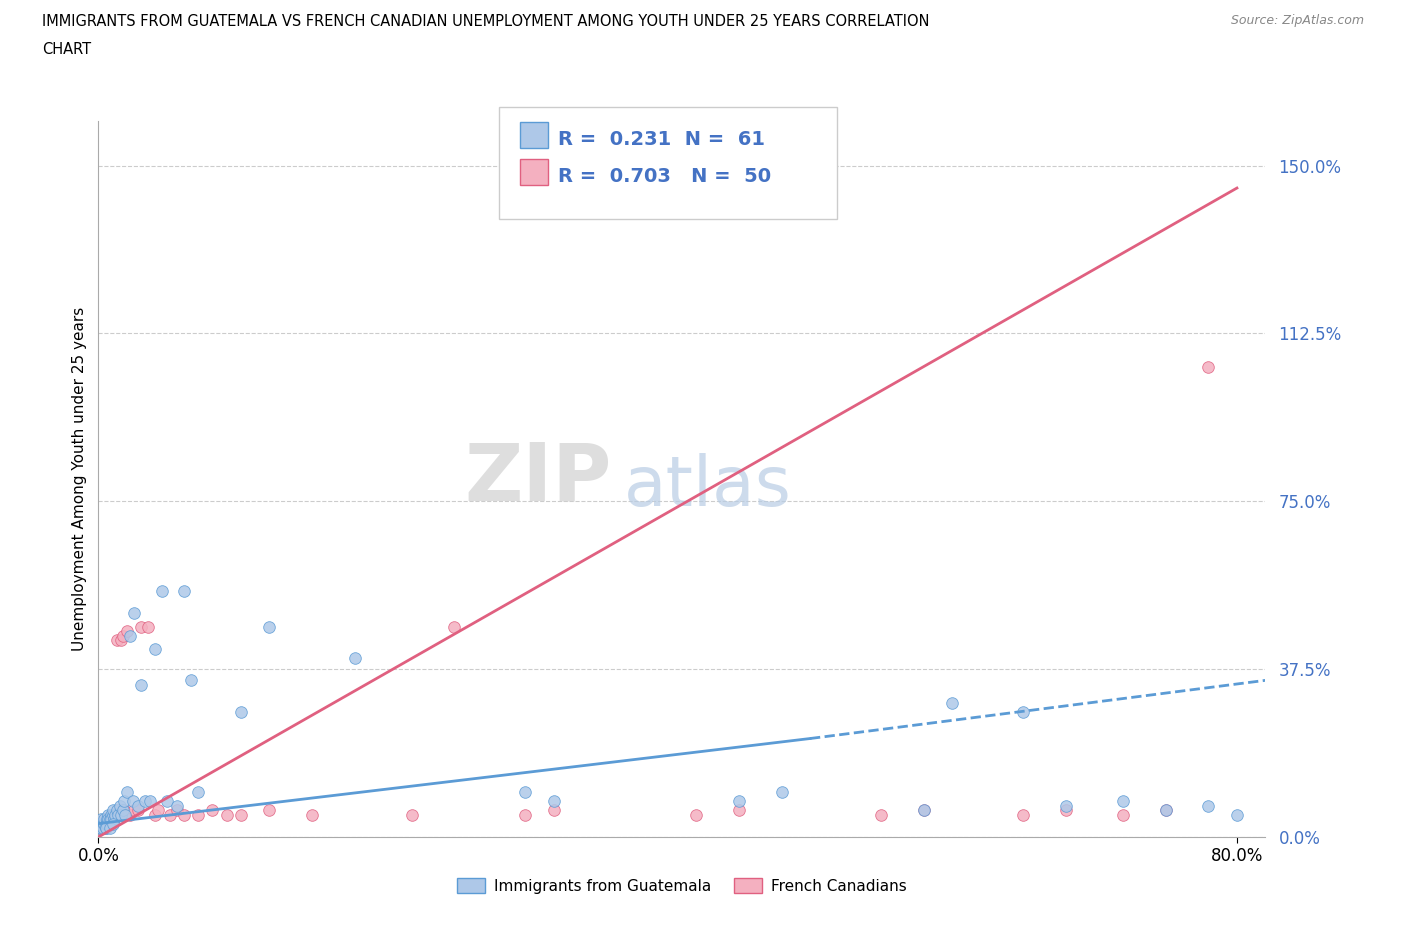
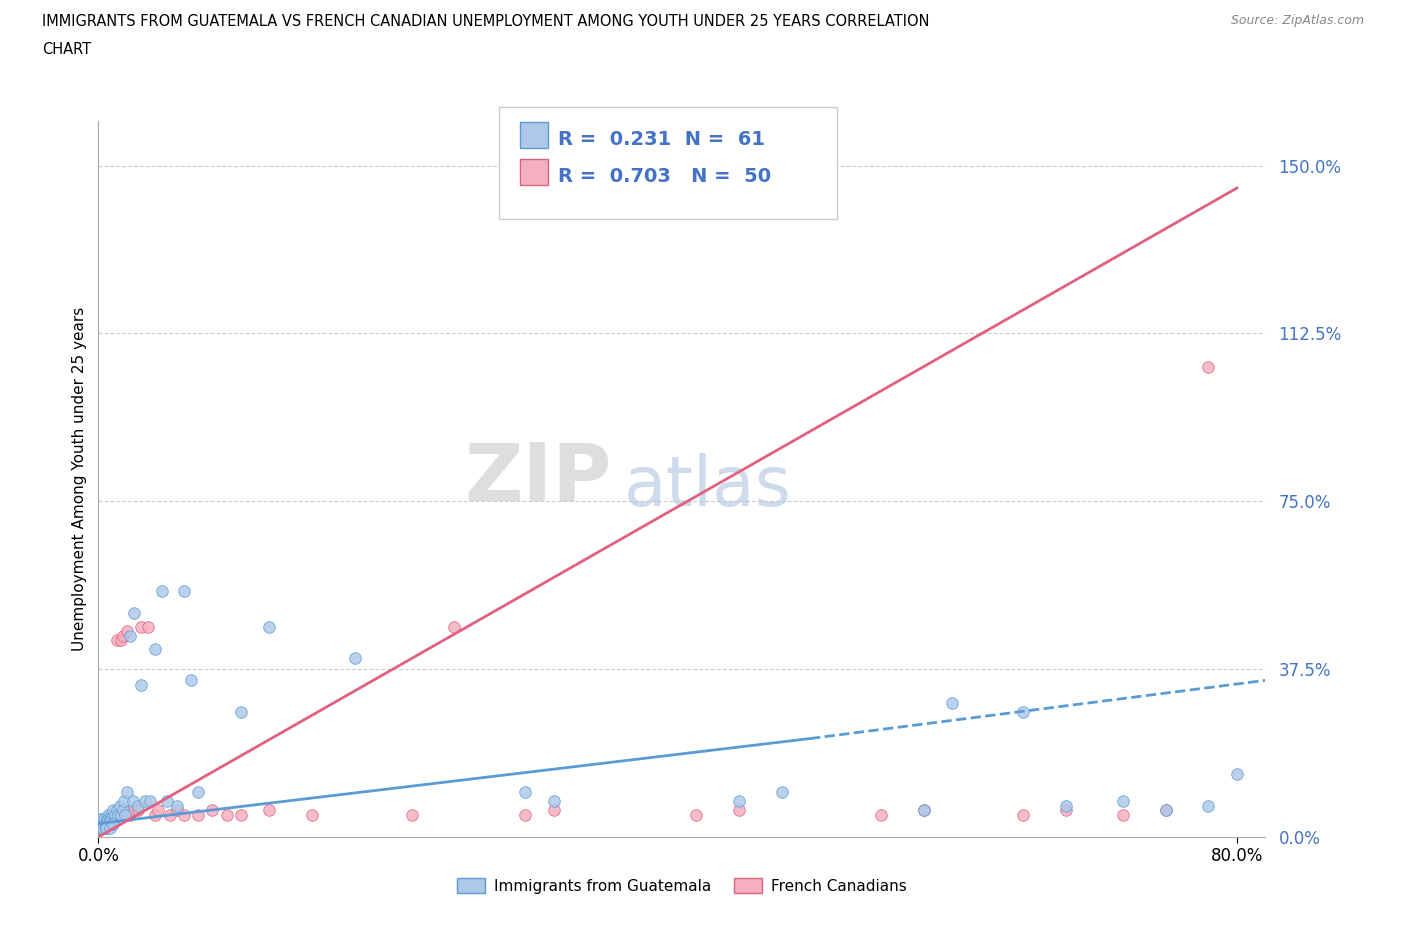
Immigrants from Guatemala/80.0%: 5% -> 14%
